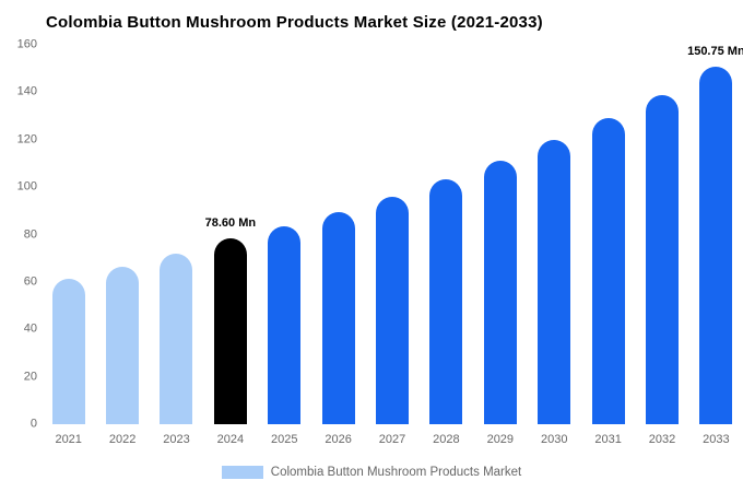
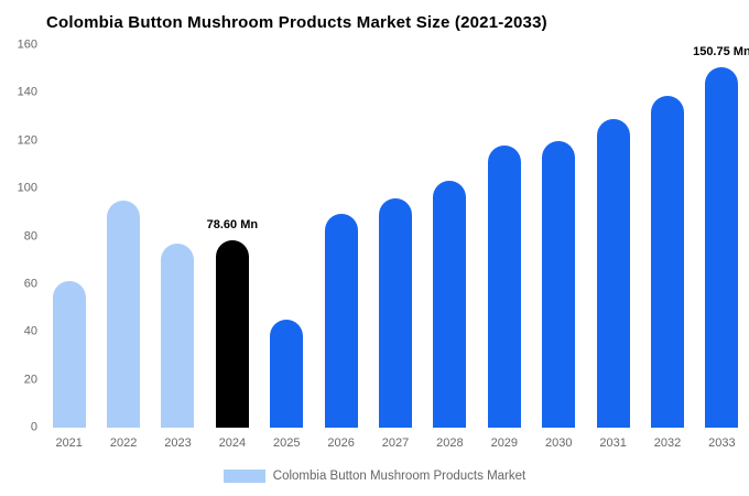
2022: 66 -> 95
2023: 72 -> 77
2025: 84 -> 45
2029: 111 -> 118
